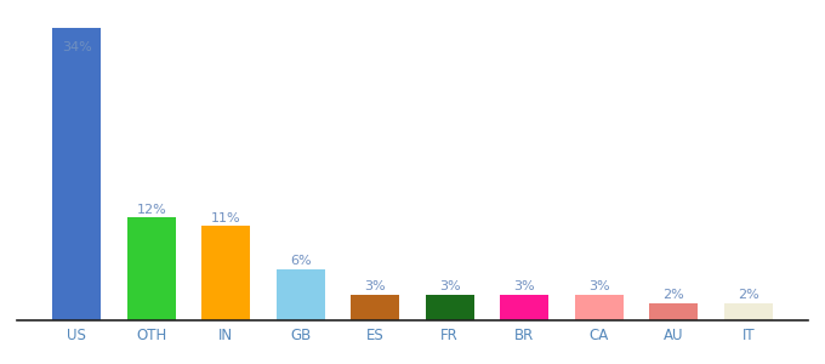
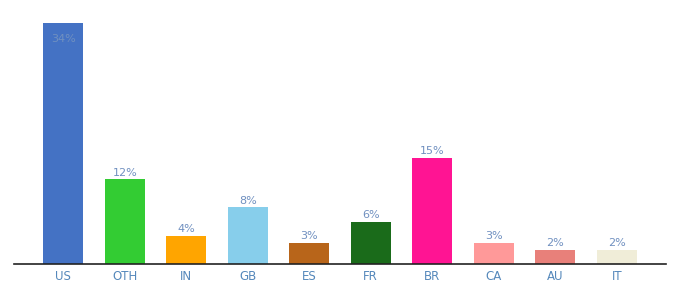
IN: 11% -> 4%
GB: 6% -> 8%
FR: 3% -> 6%
BR: 3% -> 15%
